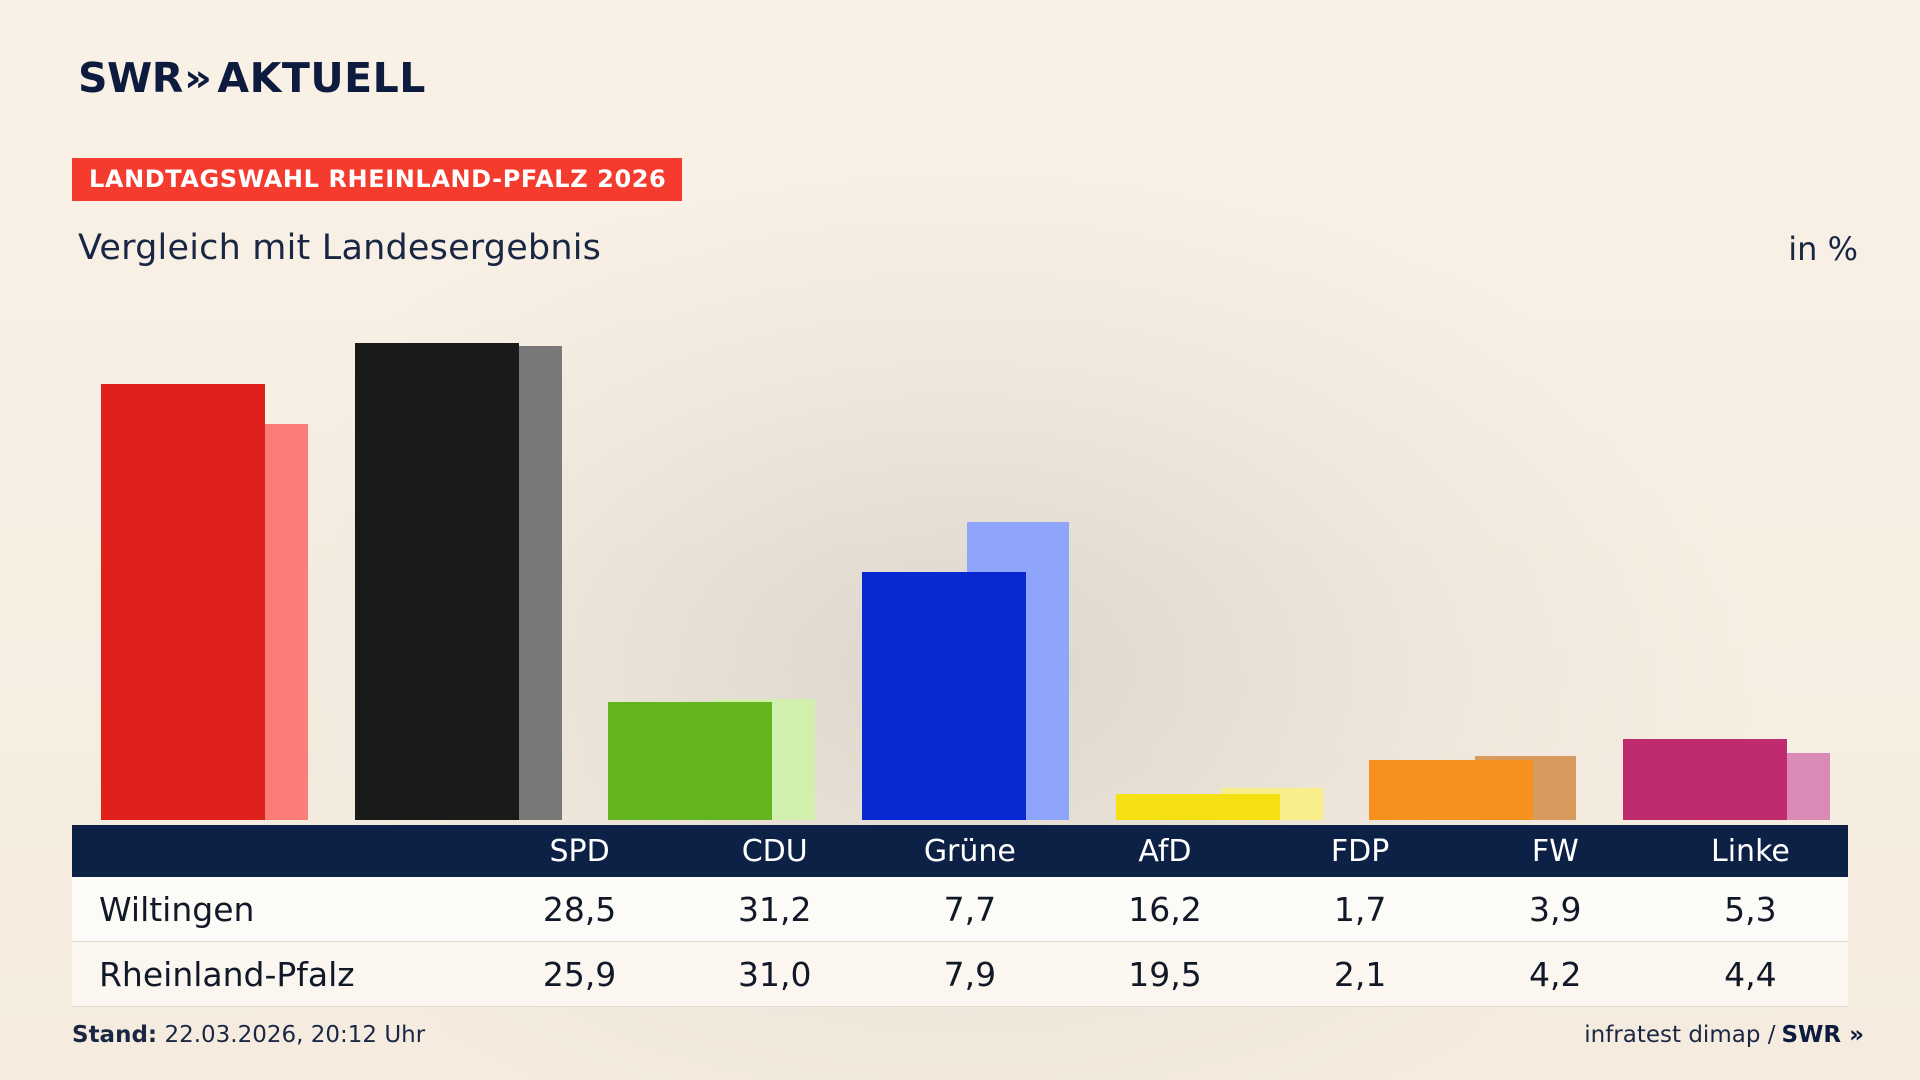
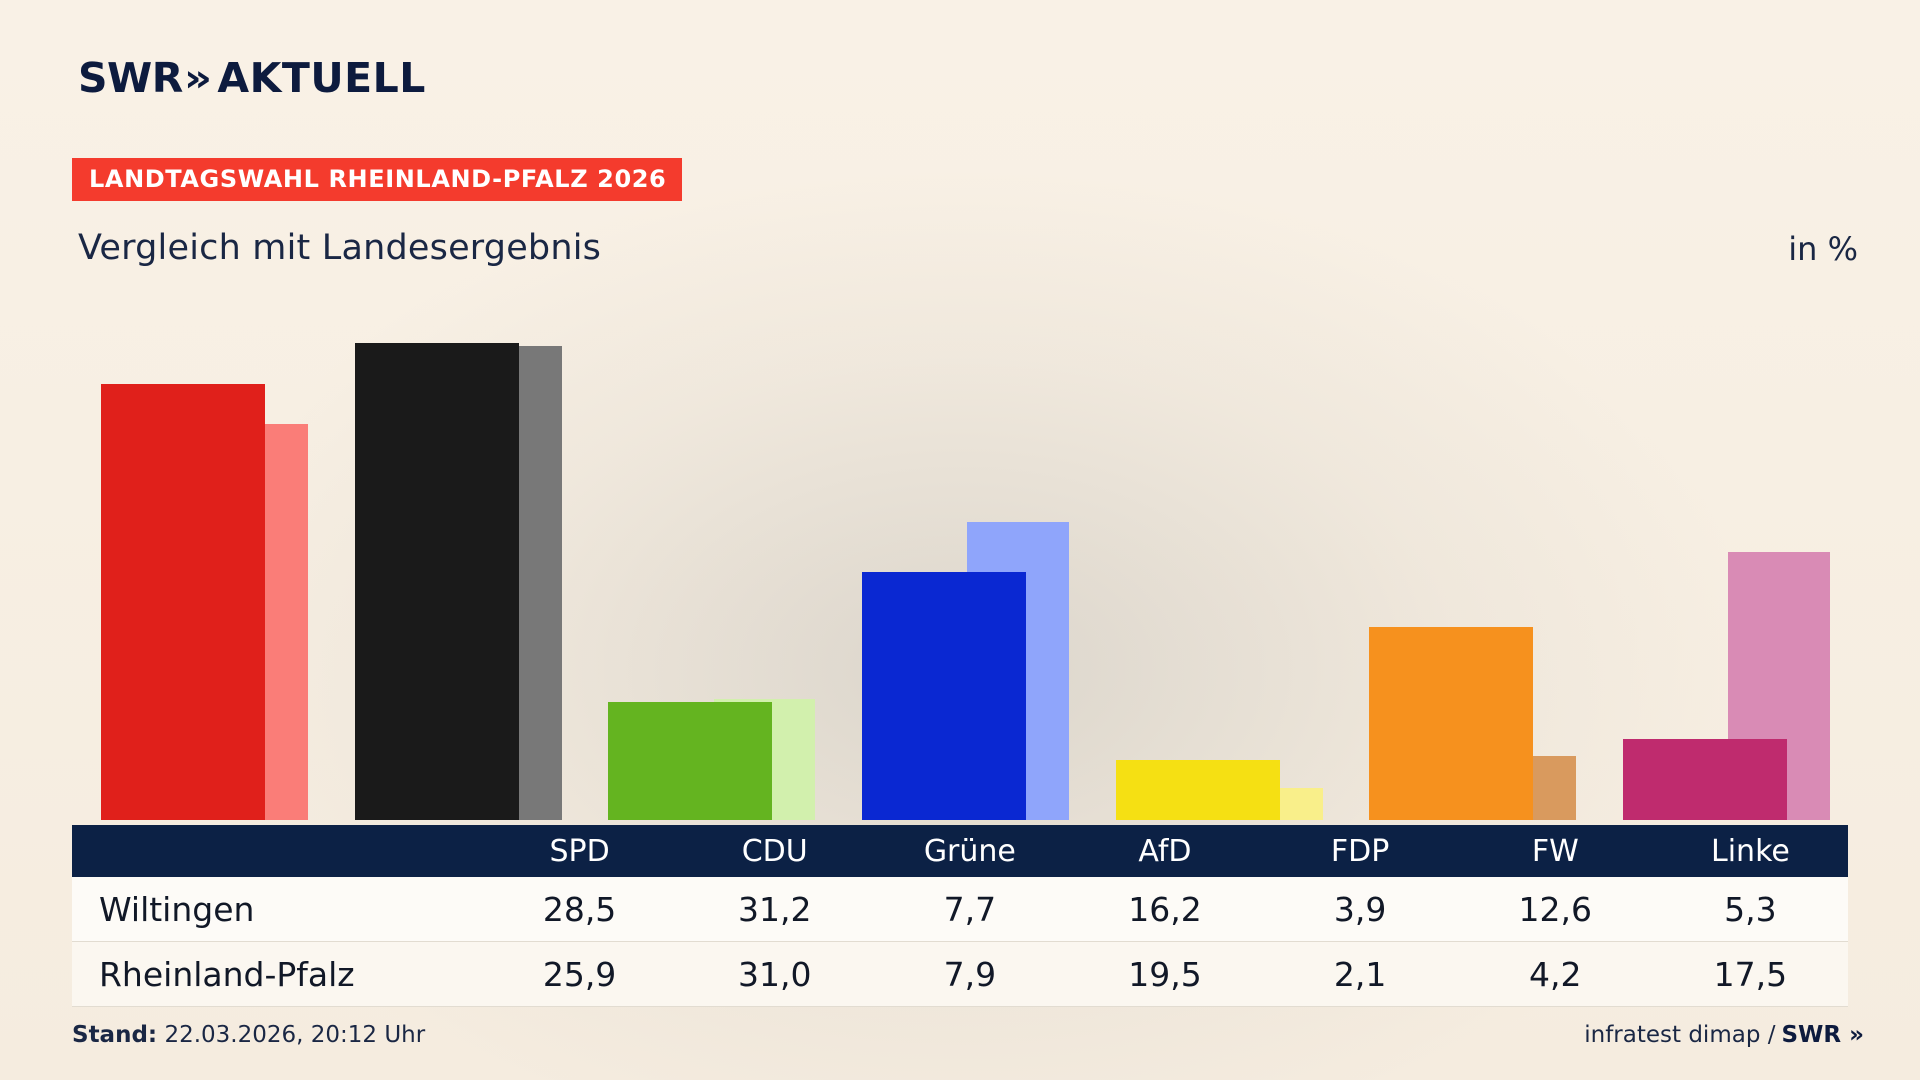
Wiltingen/FDP: 1,7 -> 3,9
Wiltingen/FW: 3,9 -> 12,6
Rheinland-Pfalz/Linke: 4,4 -> 17,5
